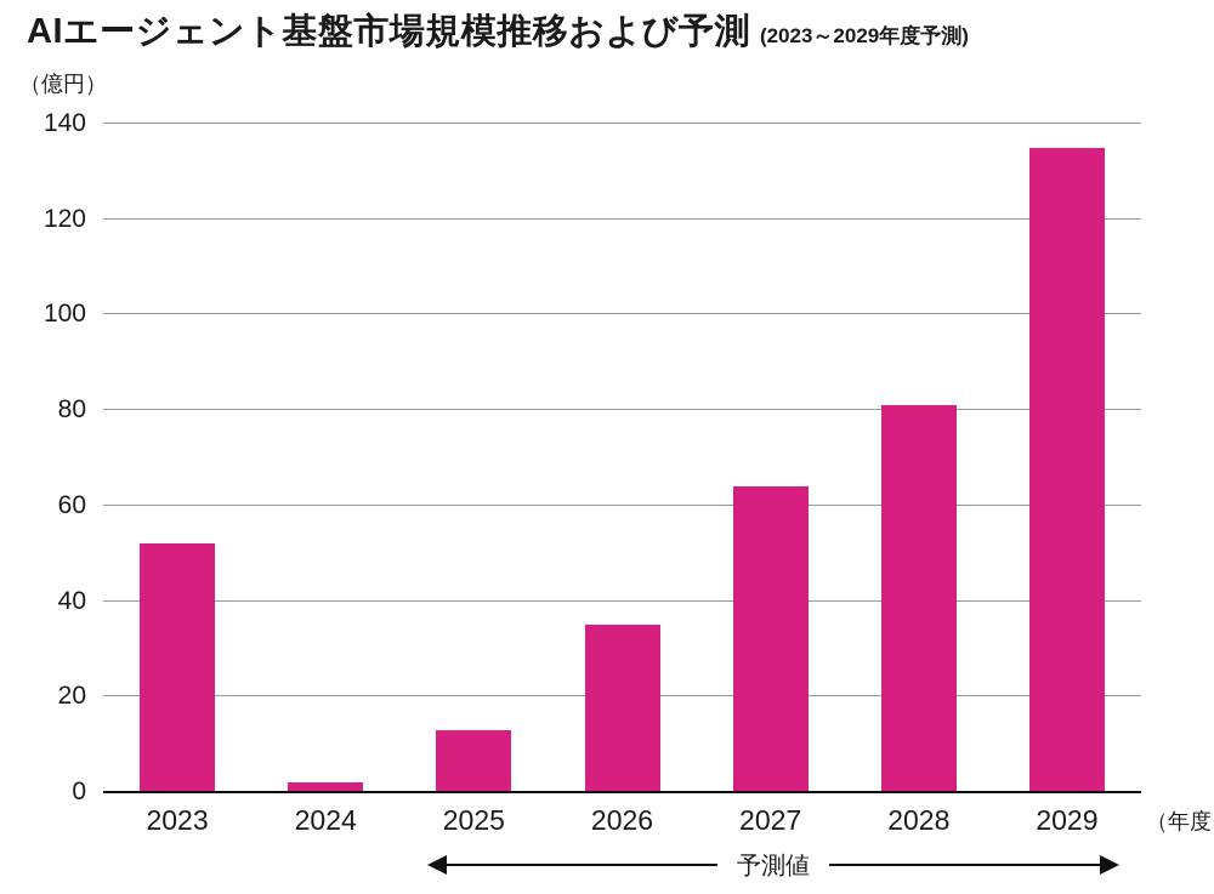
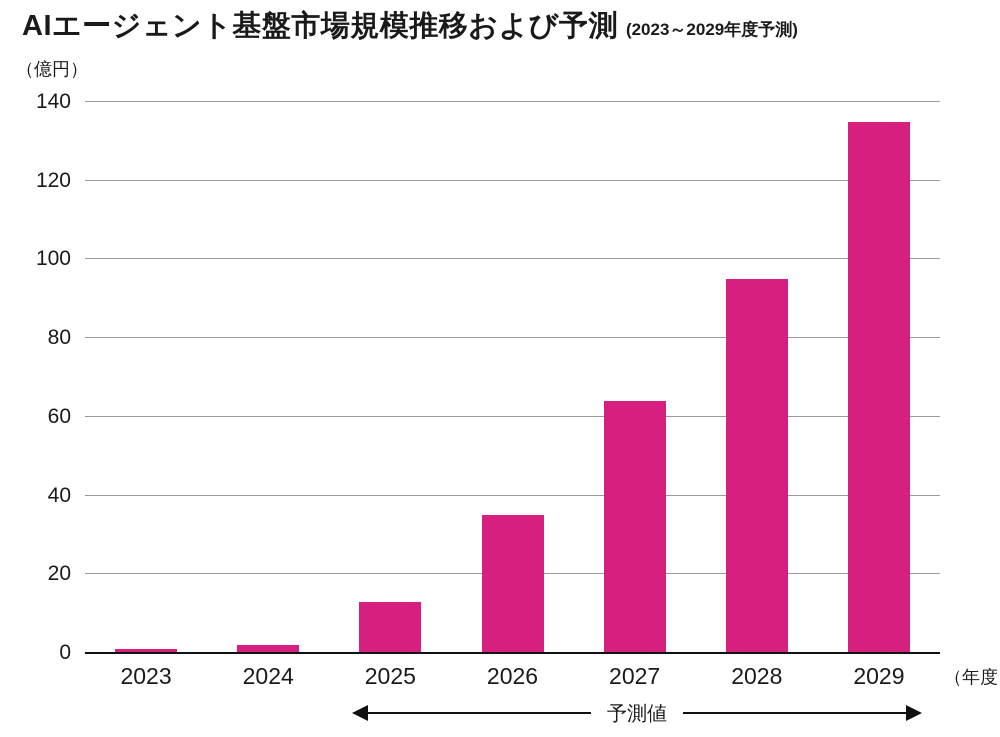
2023: 52 -> 1
2028: 81 -> 95
